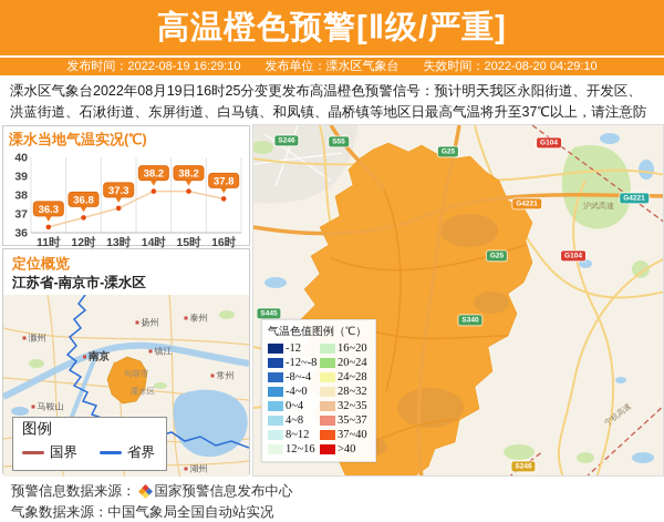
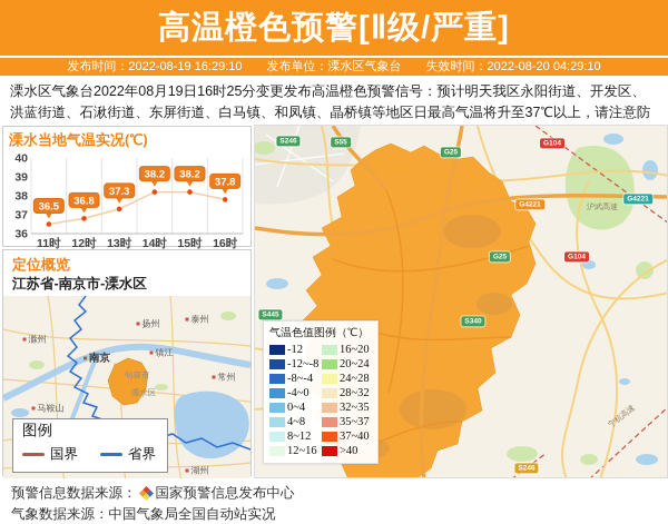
11时: 36.3 -> 36.5
